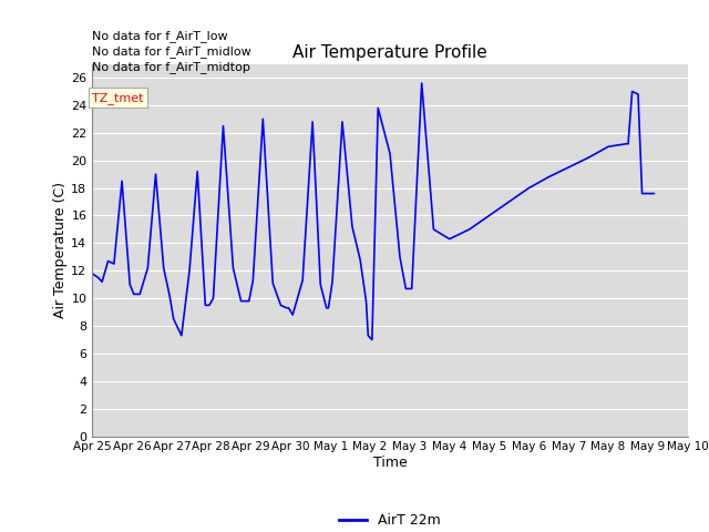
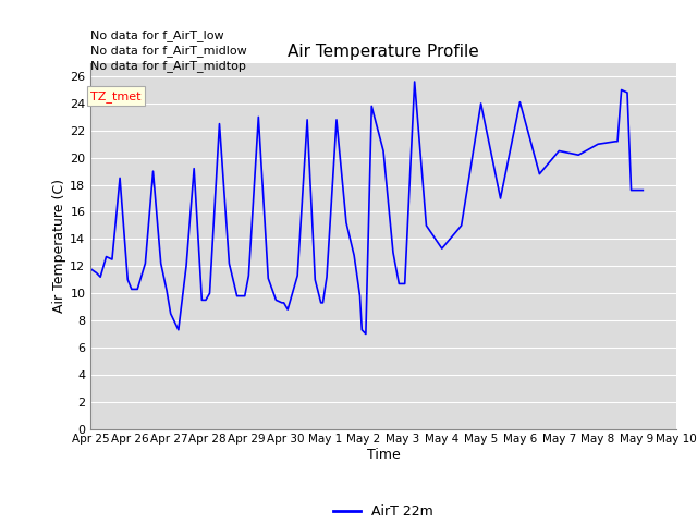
May 4: 14.3 -> 13.3
May 5: 16.0 -> 24.0
May 6: 18.0 -> 24.1
May 7: 19.5 -> 20.5
